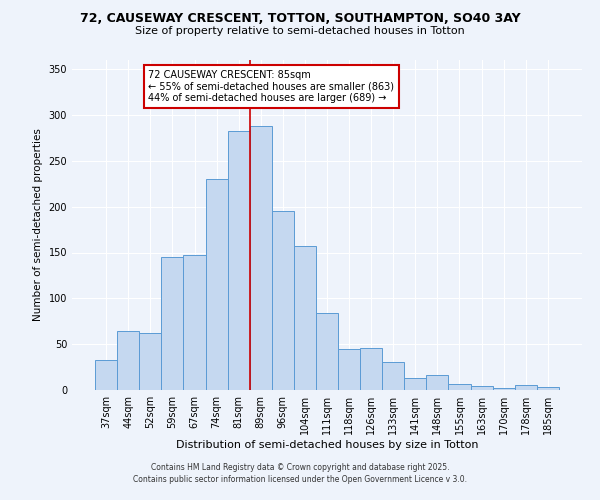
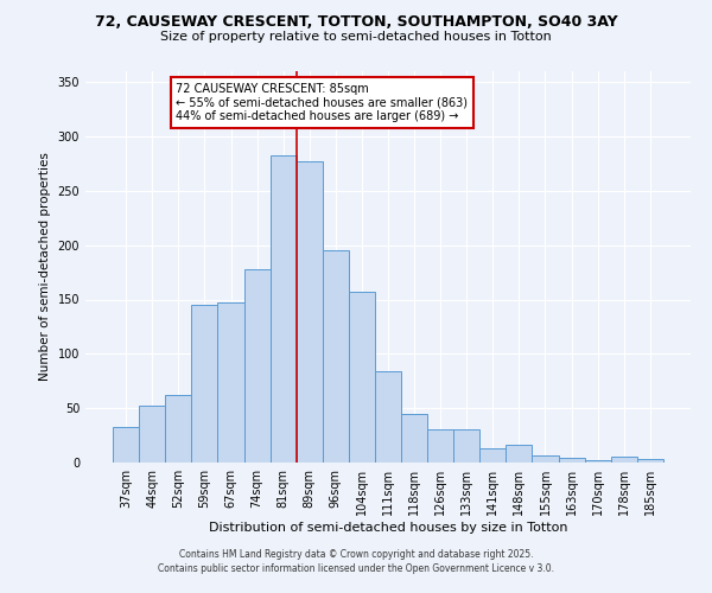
44sqm: 64 -> 52
74sqm: 230 -> 178
89sqm: 288 -> 277
126sqm: 46 -> 31
